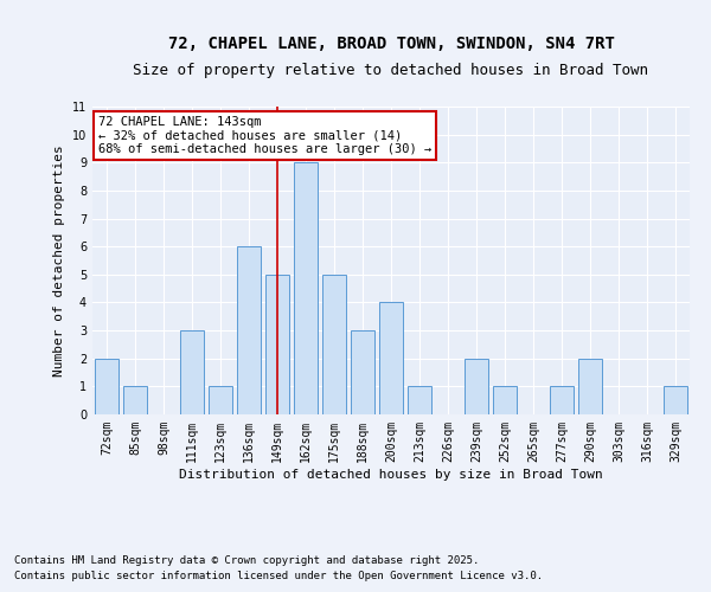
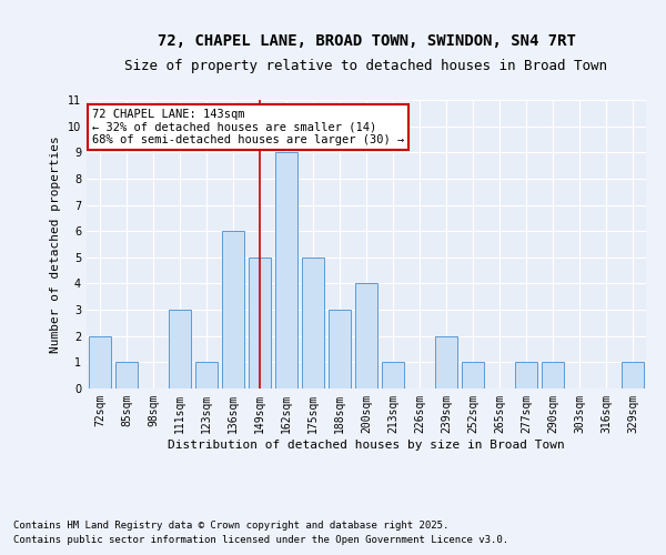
290sqm: 2 -> 1
